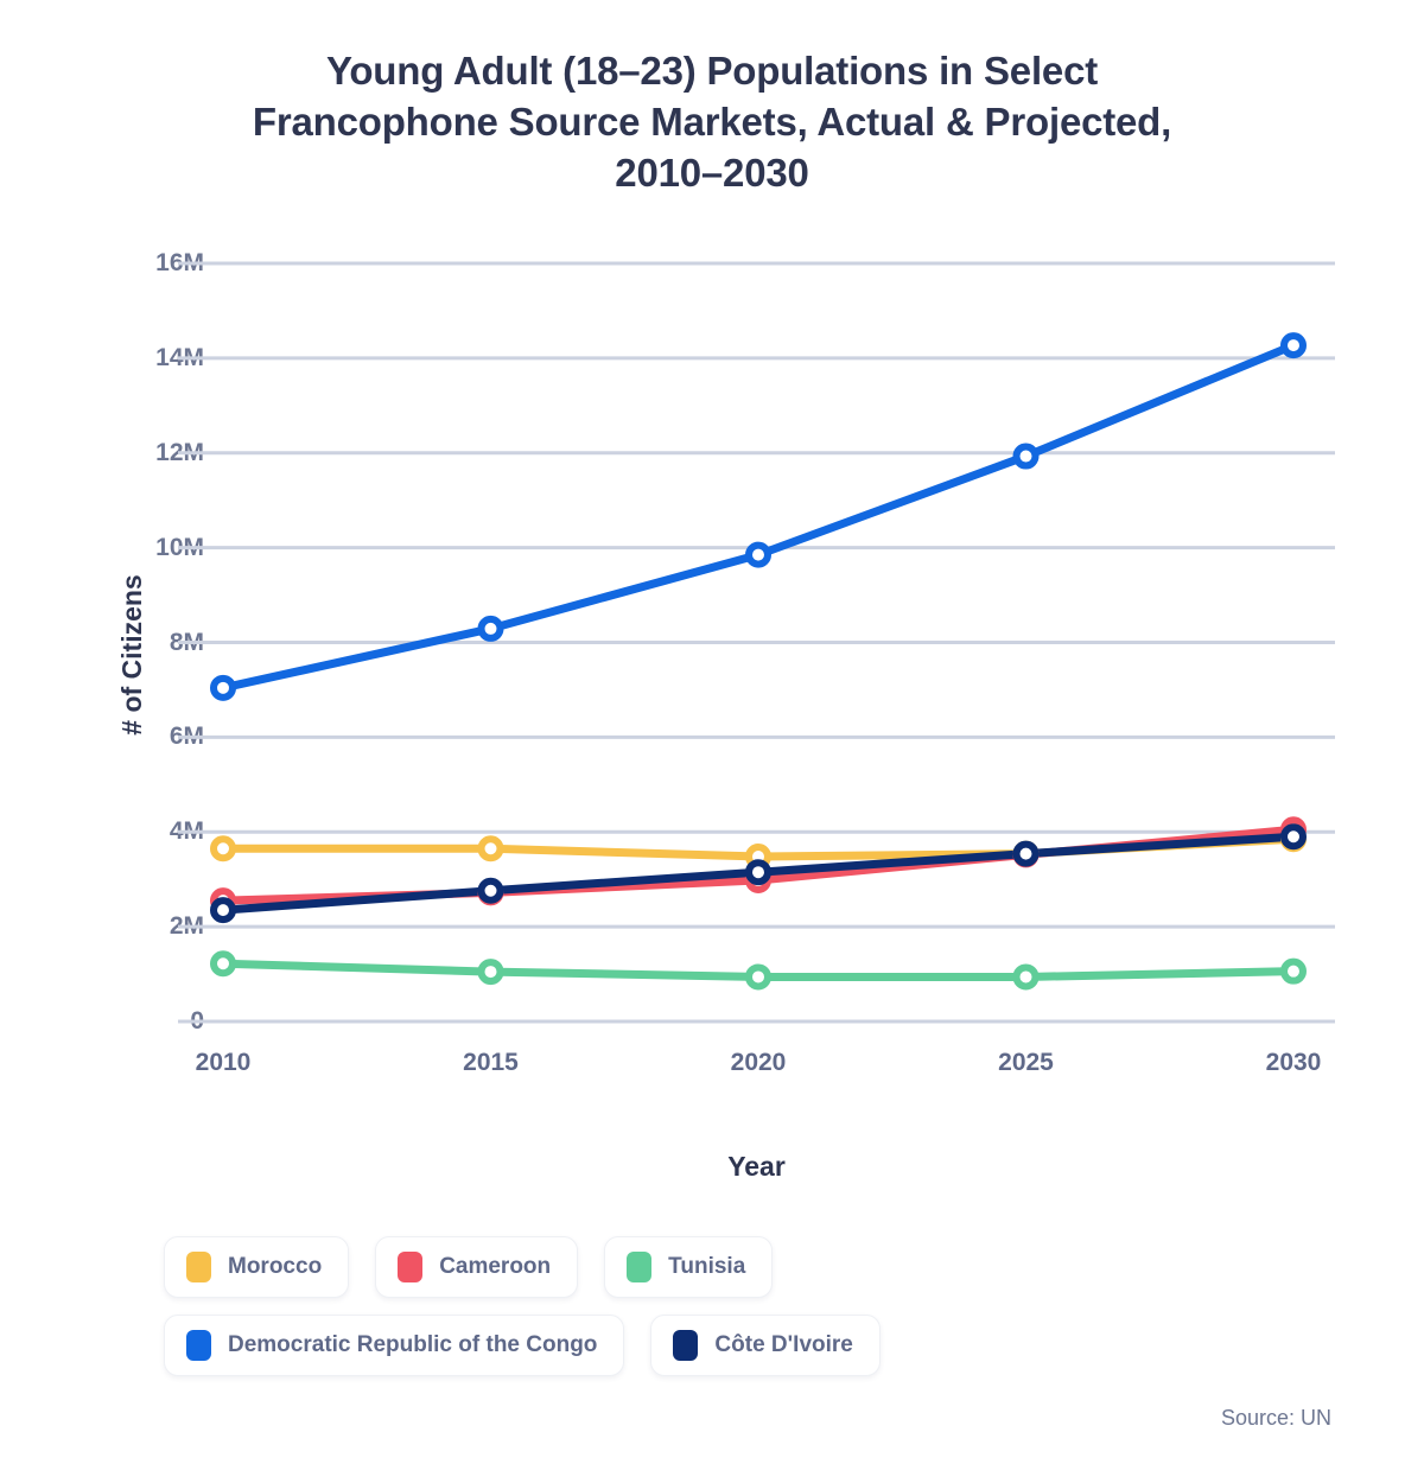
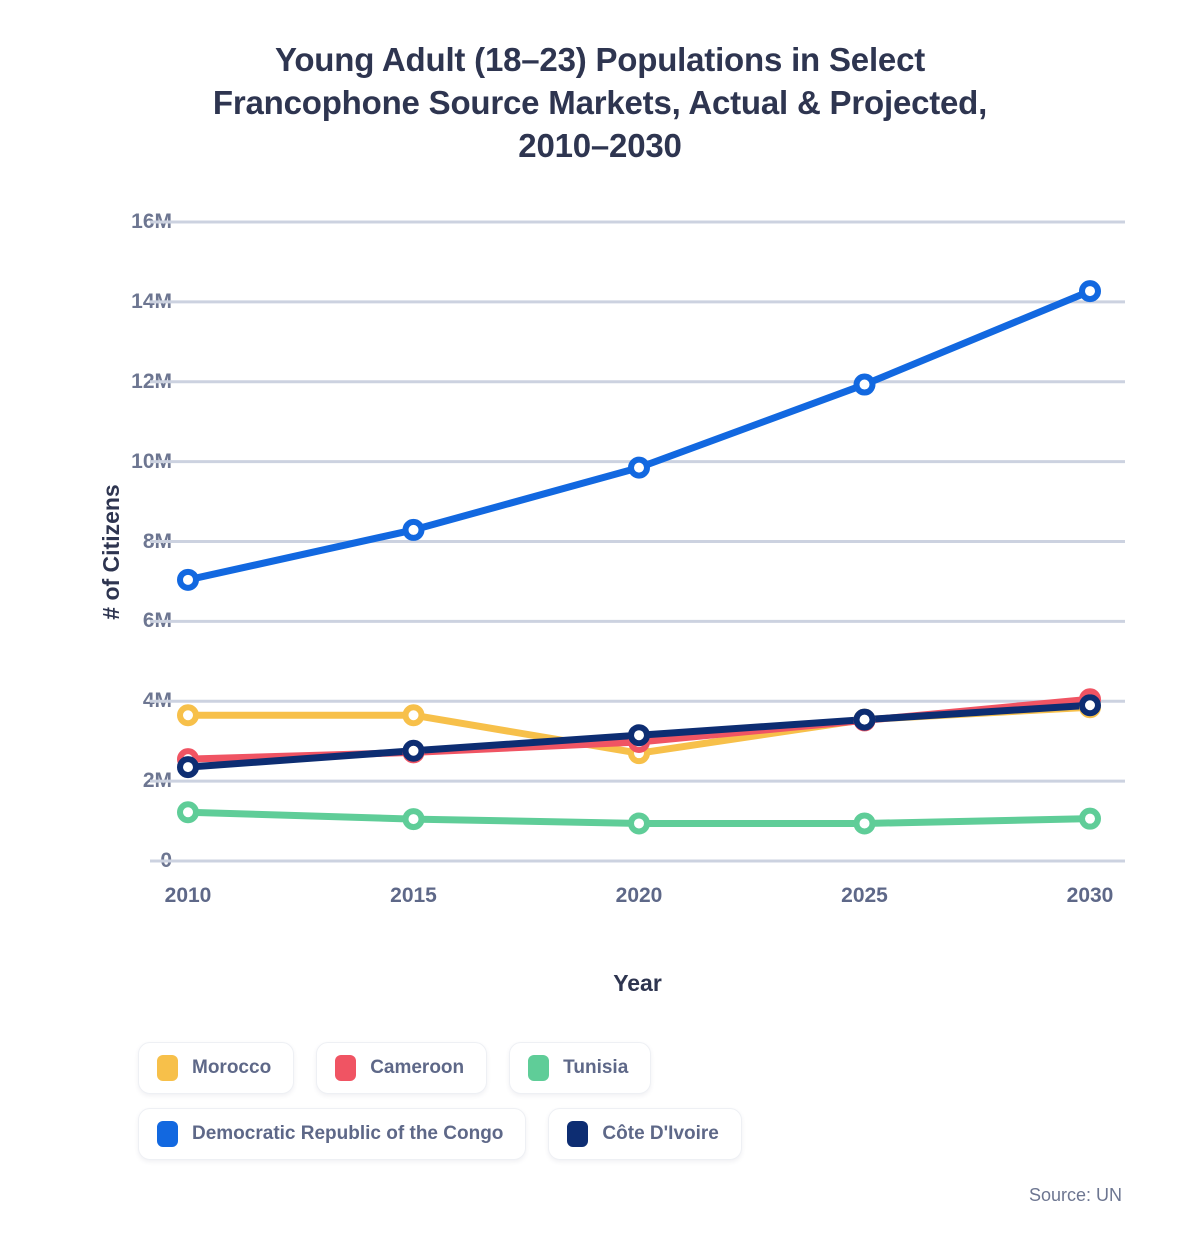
Morocco/2020: 3.5M -> 2.7M
